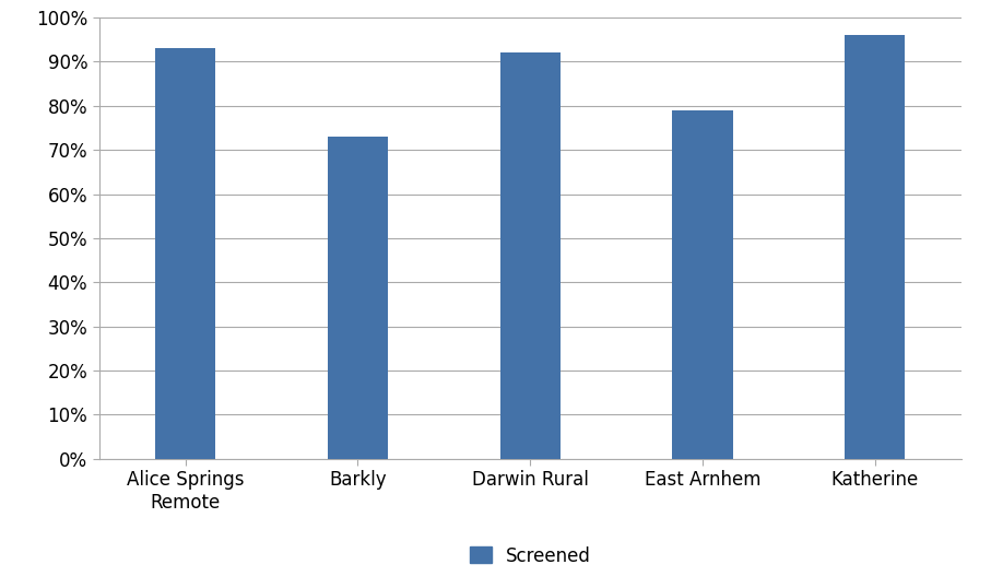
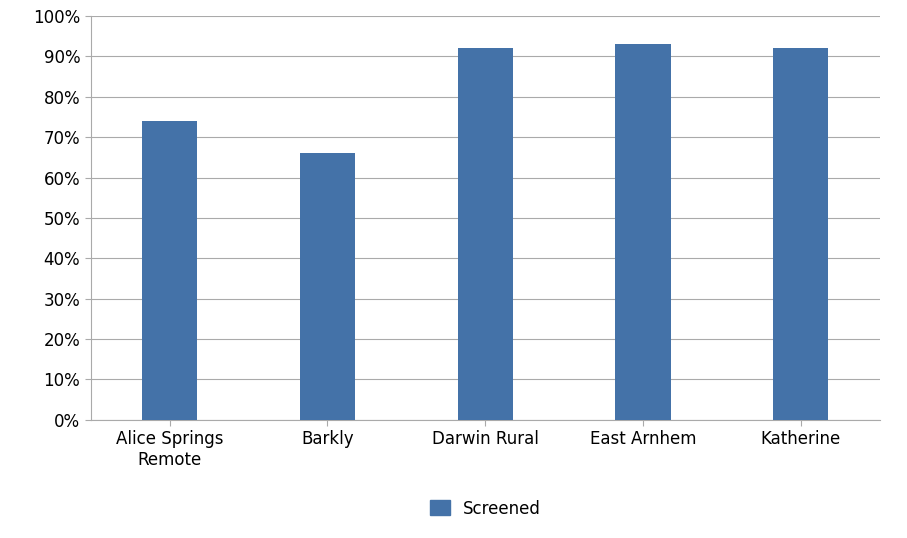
Alice Springs Remote: 93% -> 74%
Barkly: 73% -> 66%
East Arnhem: 79% -> 93%
Katherine: 96% -> 92%
